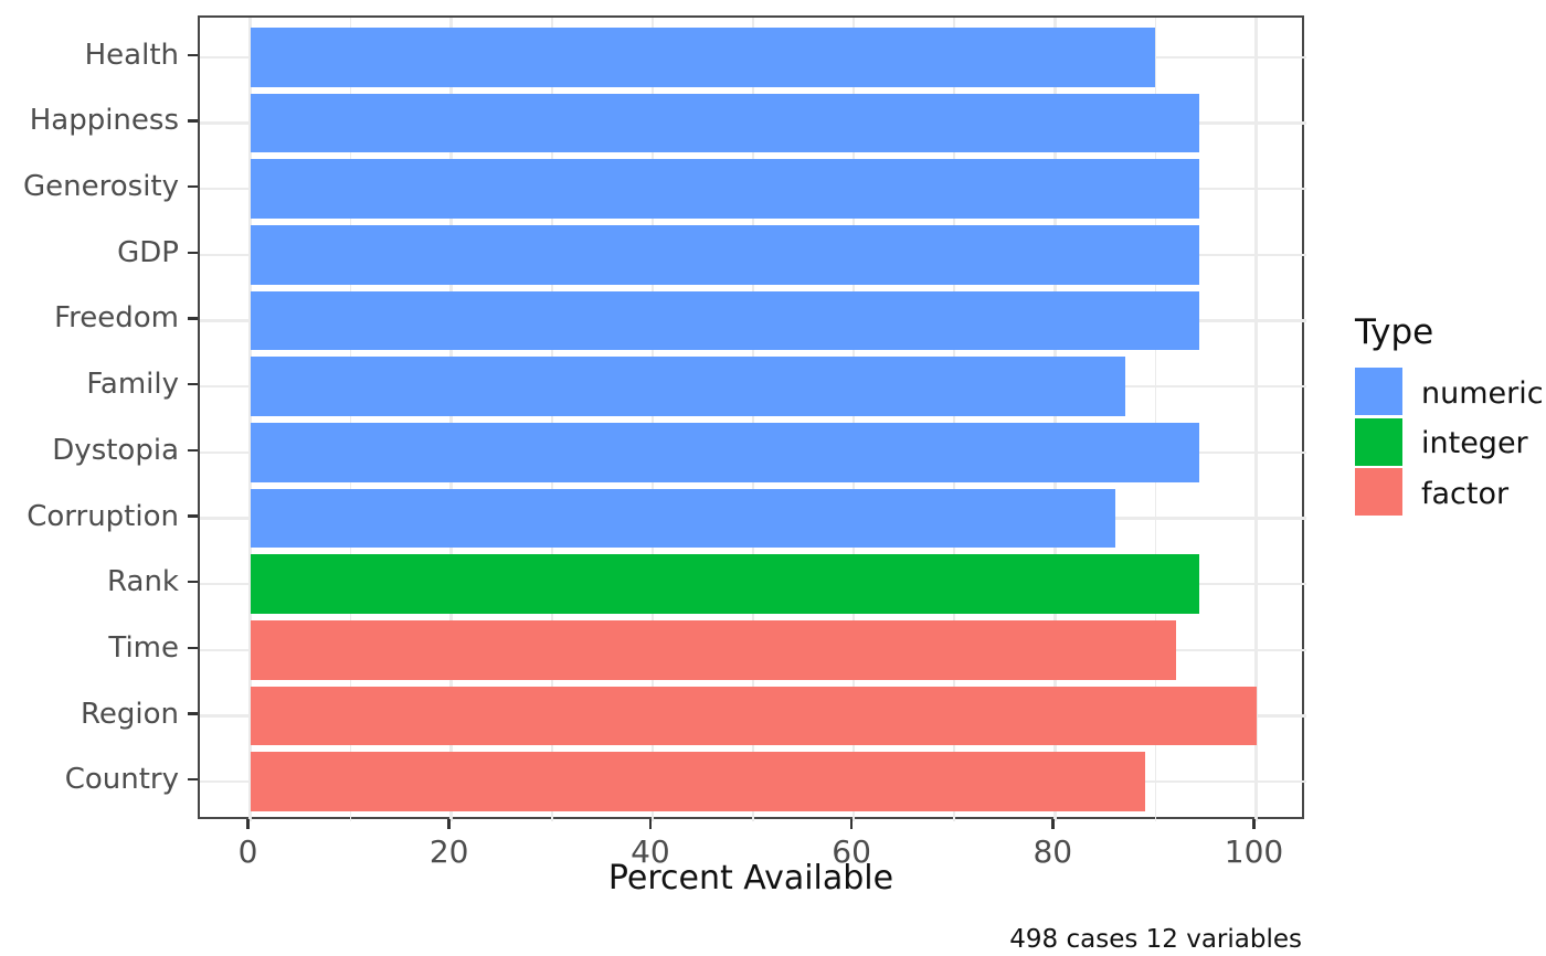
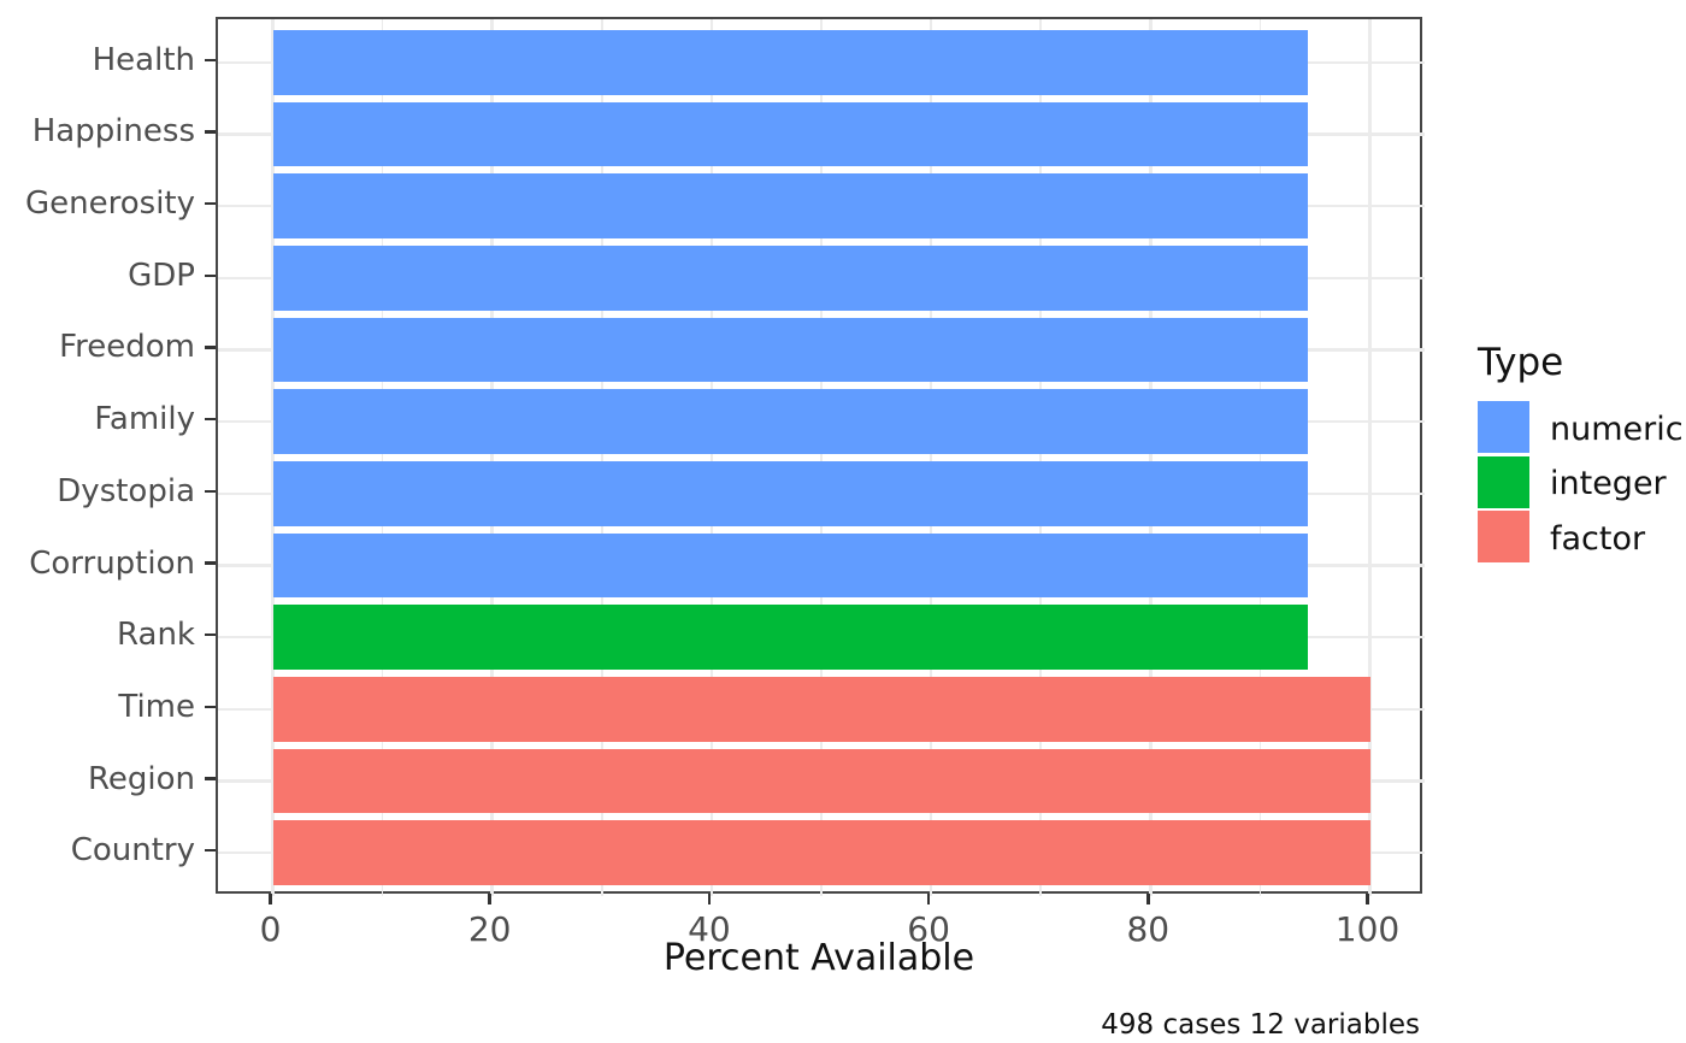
Health: 90 -> 94
Family: 87 -> 94
Corruption: 86 -> 94
Time: 92 -> 100
Country: 89 -> 100
